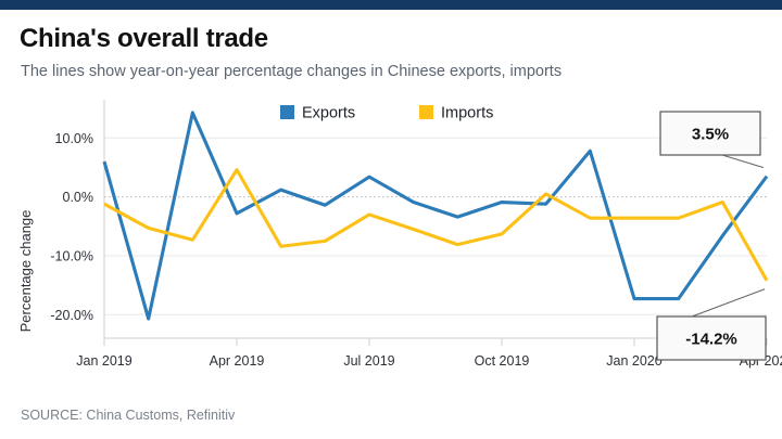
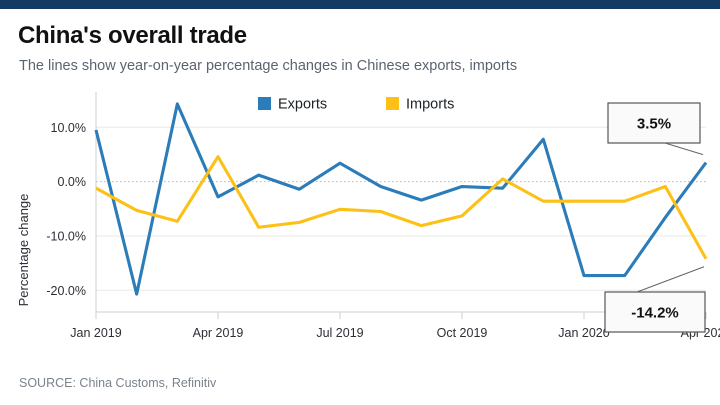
Exports/Jan 2019: 6% -> 10%
Imports/Jul 2019: -3% -> -5%
